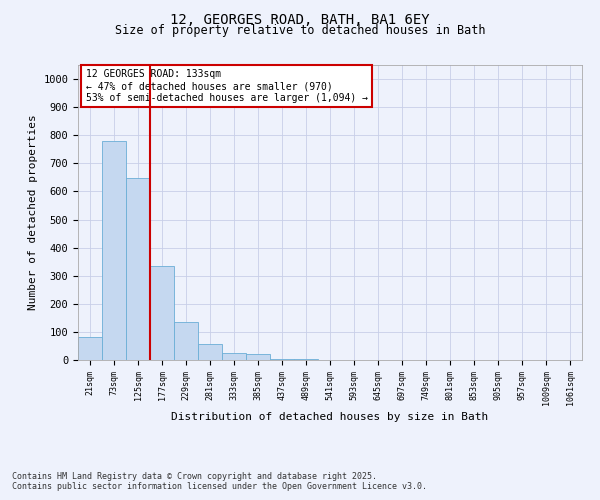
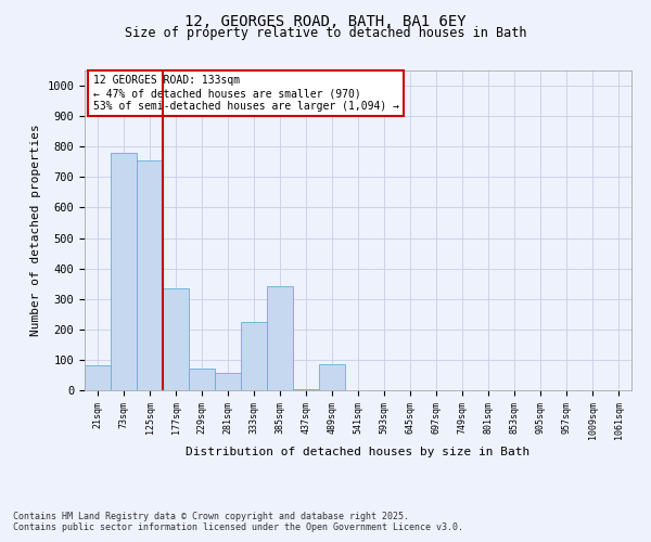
125sqm: 648 -> 755
229sqm: 135 -> 70
333sqm: 25 -> 225
385sqm: 20 -> 340
489sqm: 2 -> 85
